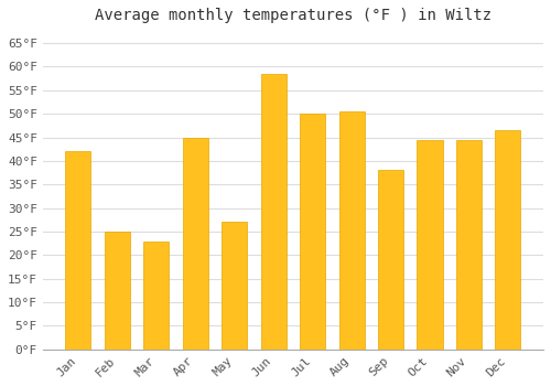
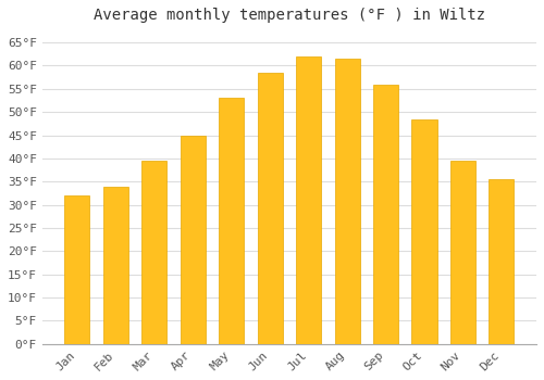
Jan: 42.0°F -> 32.0°F
Feb: 25.0°F -> 34.0°F
Mar: 23.0°F -> 39.5°F
May: 27.0°F -> 53.0°F
Jul: 50.0°F -> 62.0°F
Aug: 50.5°F -> 61.5°F
Sep: 38.0°F -> 56.0°F
Oct: 44.5°F -> 48.5°F
Nov: 44.5°F -> 39.5°F
Dec: 46.5°F -> 35.5°F
